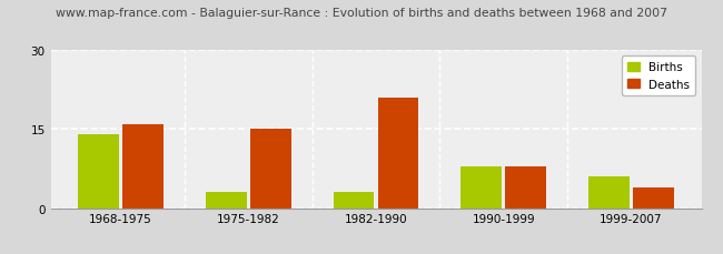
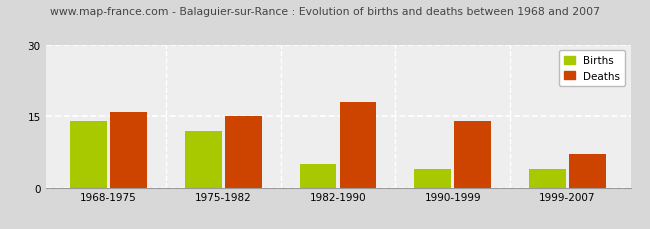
Births/1975-1982: 3 -> 12
Births/1982-1990: 3 -> 5
Deaths/1982-1990: 21 -> 18
Births/1990-1999: 8 -> 4
Deaths/1990-1999: 8 -> 14
Births/1999-2007: 6 -> 4
Deaths/1999-2007: 4 -> 7
